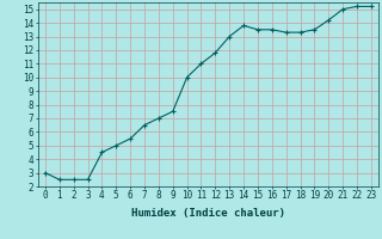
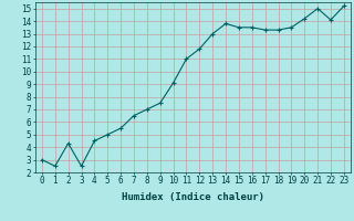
2: 2.5 -> 4.3
10: 10.0 -> 9.1
22: 15.2 -> 14.1
